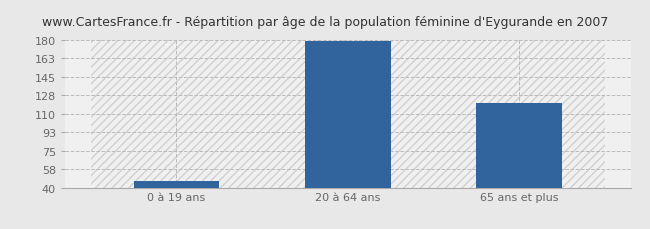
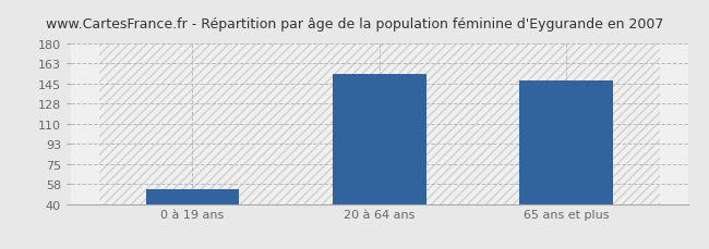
0 à 19 ans: 46 -> 53
20 à 64 ans: 179 -> 154
65 ans et plus: 120 -> 148
